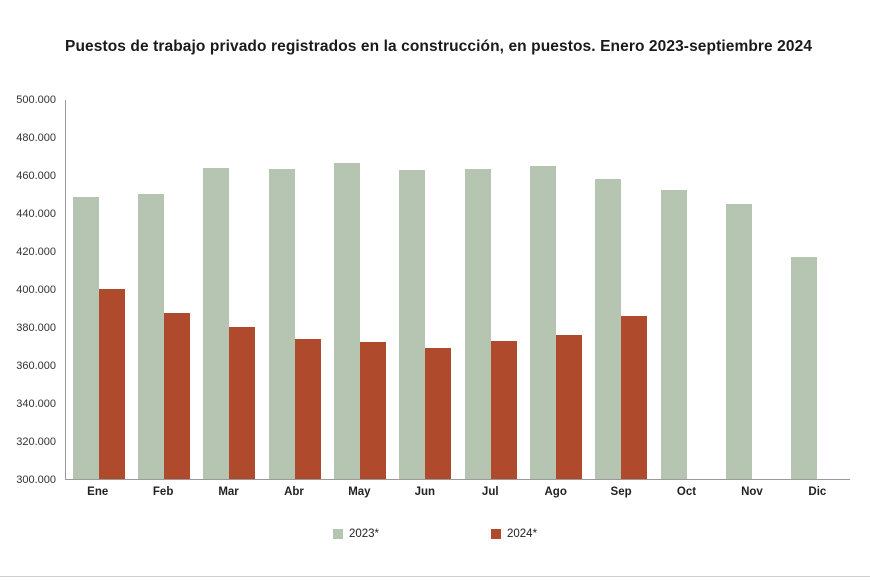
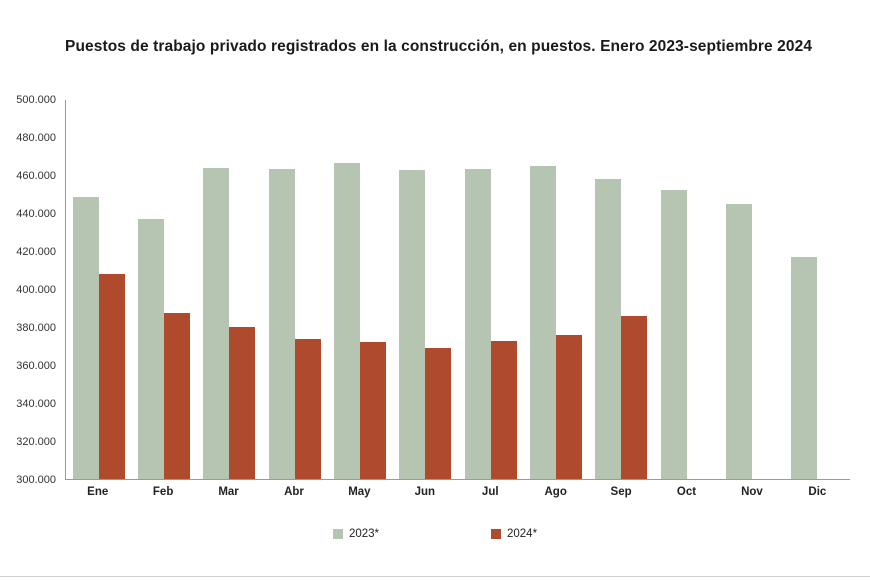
2024*/Ene: 400000 -> 408000
2023*/Feb: 450000 -> 437000
